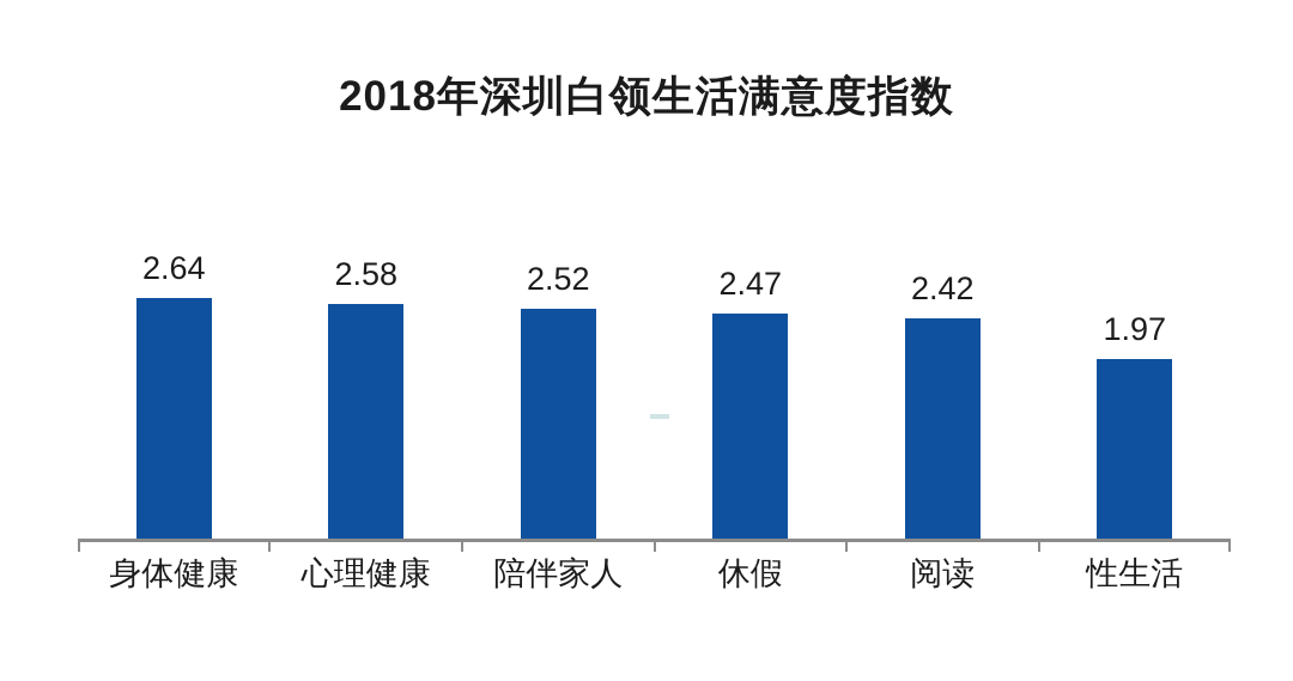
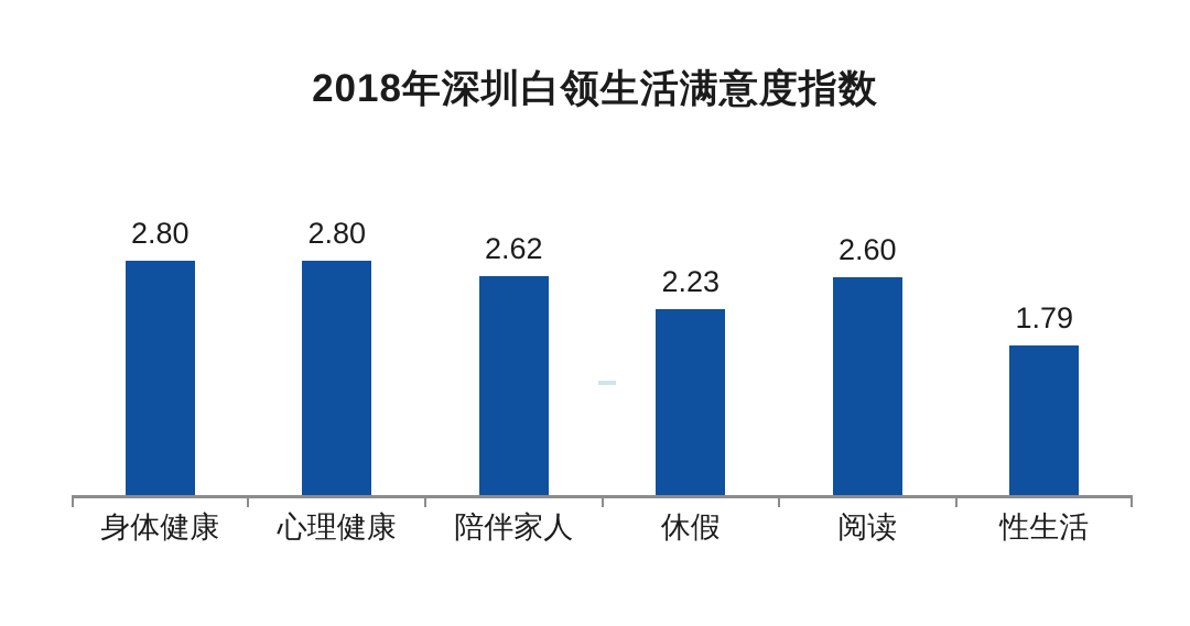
身体健康: 2.64 -> 2.80
心理健康: 2.58 -> 2.80
陪伴家人: 2.52 -> 2.62
休假: 2.47 -> 2.23
阅读: 2.42 -> 2.60
性生活: 1.97 -> 1.79
